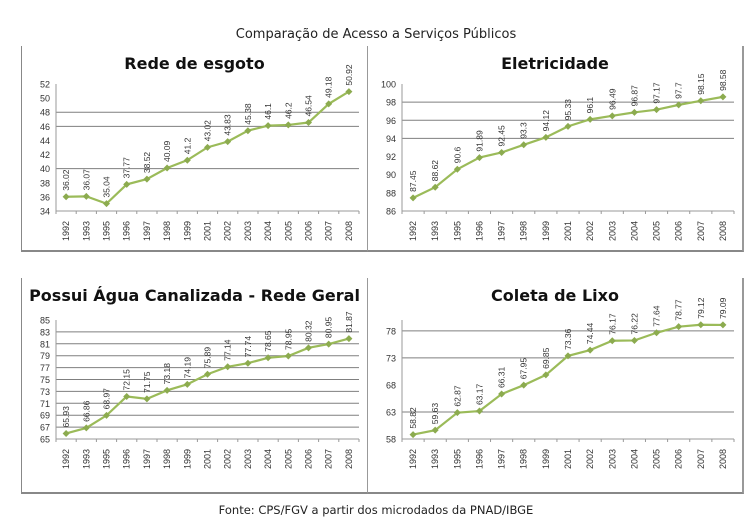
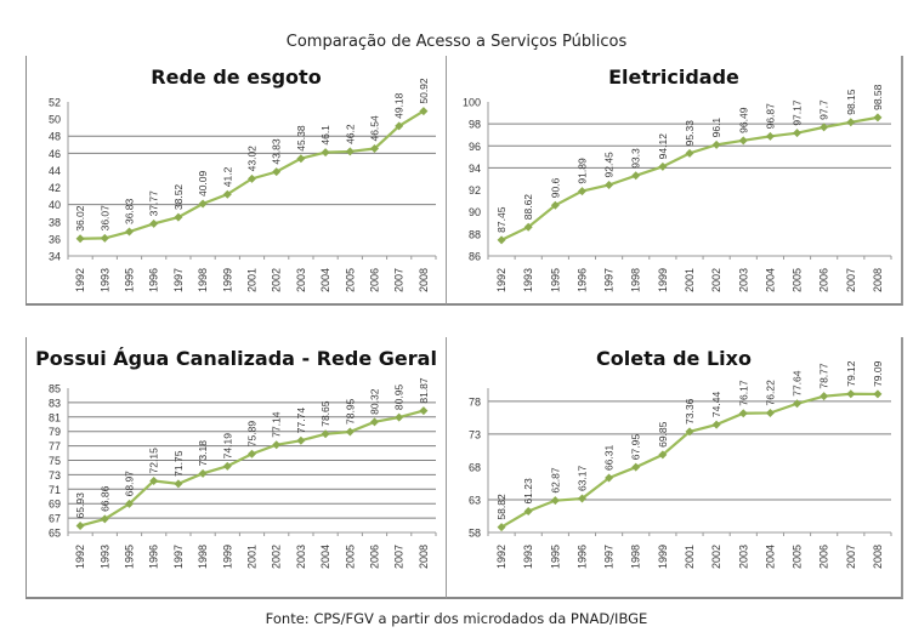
Rede de esgoto/1995: 35.04 -> 36.83
Coleta de Lixo/1993: 59.63 -> 61.23
